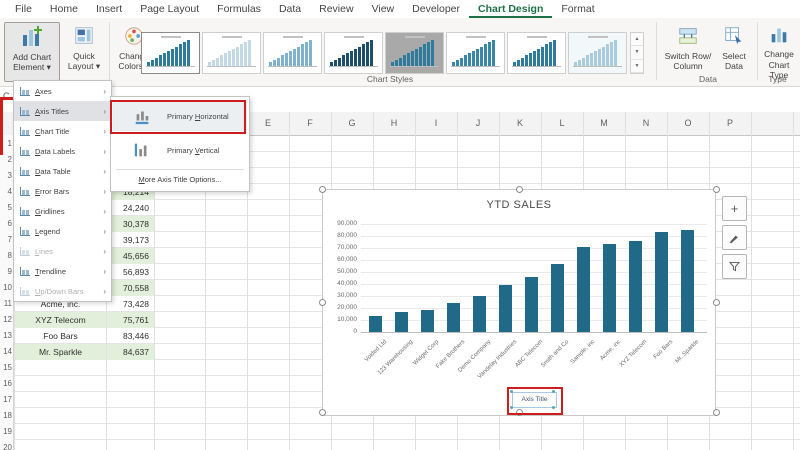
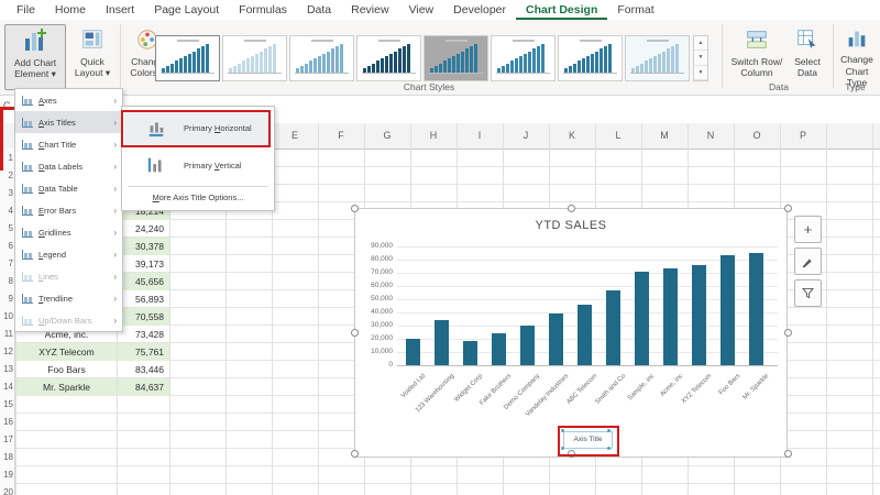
Voided Ltd: 14000 -> 20000
123 Warehousing: 17000 -> 34000
